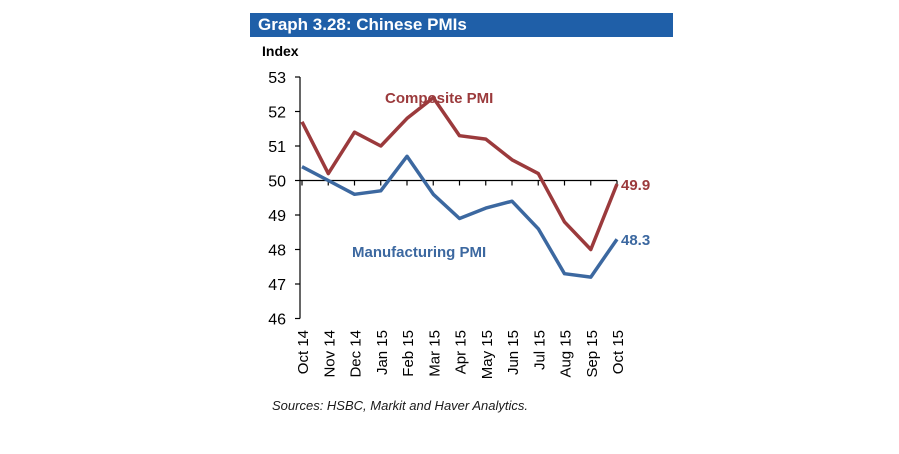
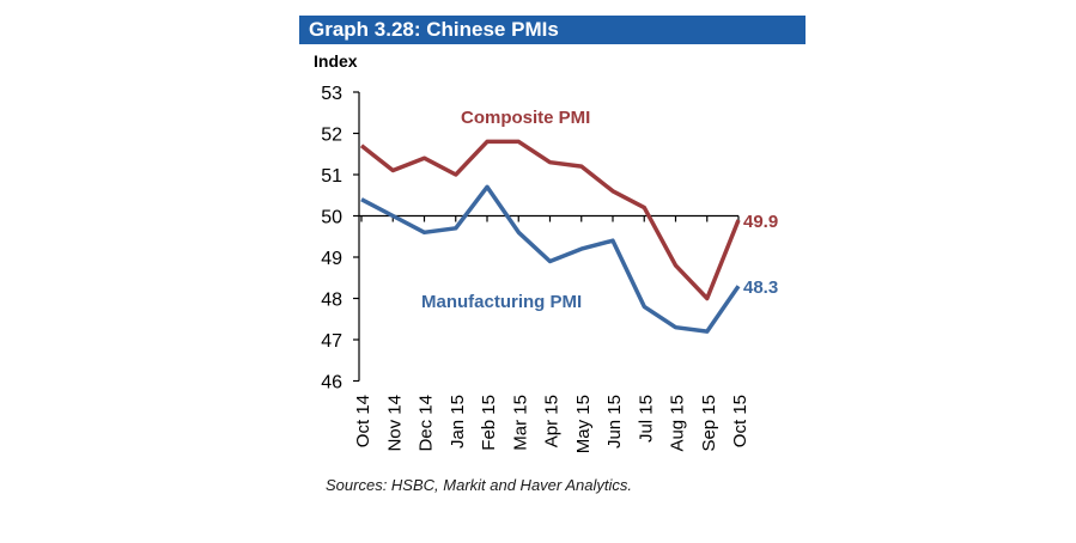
Composite PMI/Nov 14: 50.2 -> 51.1
Composite PMI/Mar 15: 52.4 -> 51.8
Manufacturing PMI/Jul 15: 48.6 -> 47.8
